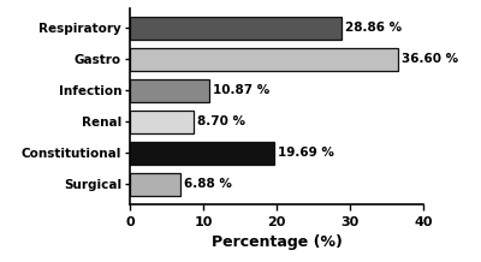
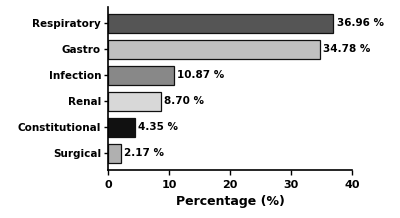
Respiratory: 28.86 -> 36.96
Gastro: 36.60 -> 34.78
Constitutional: 19.69 -> 4.35
Surgical: 6.88 -> 2.17
